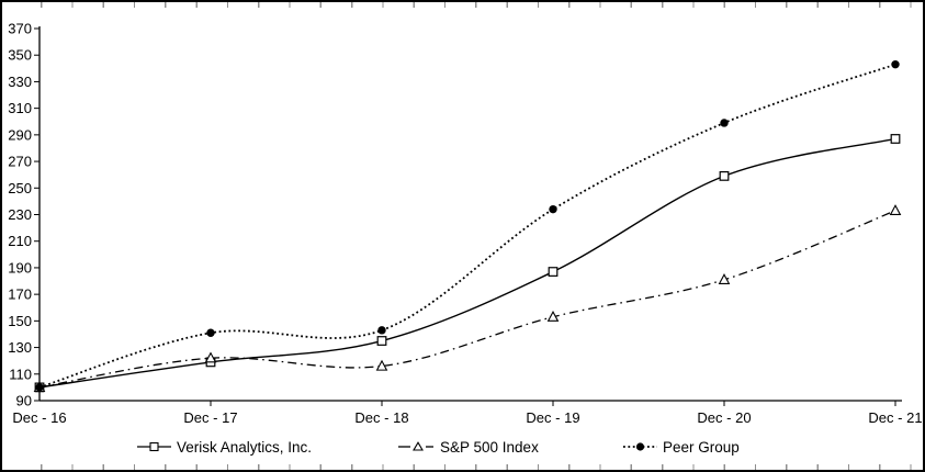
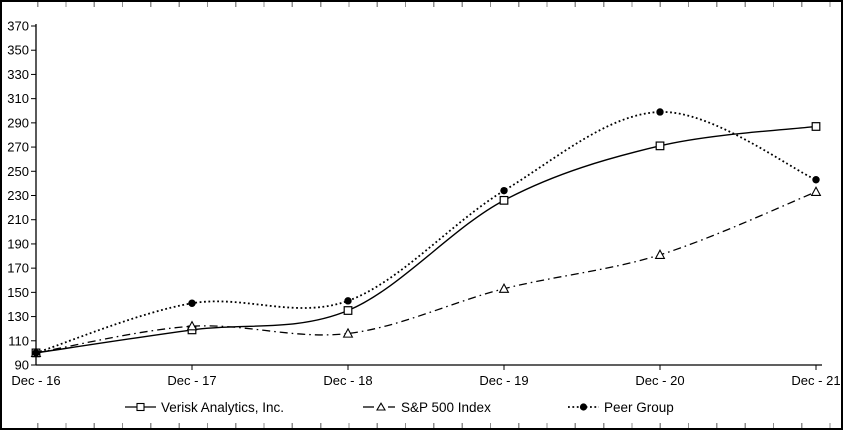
Verisk Analytics, Inc./Dec - 19: 187 -> 226
Verisk Analytics, Inc./Dec - 20: 259 -> 271
Peer Group/Dec - 21: 343 -> 243
